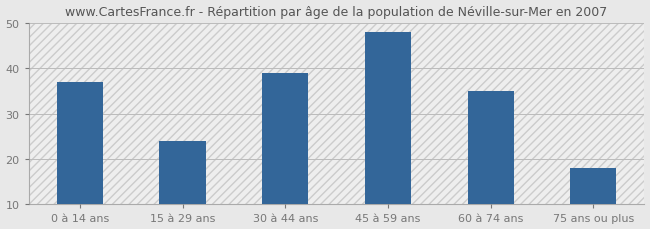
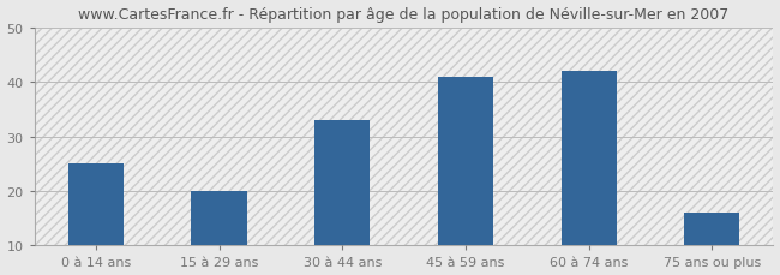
0 à 14 ans: 37 -> 25
15 à 29 ans: 24 -> 20
30 à 44 ans: 39 -> 33
45 à 59 ans: 48 -> 41
60 à 74 ans: 35 -> 42
75 ans ou plus: 18 -> 16
